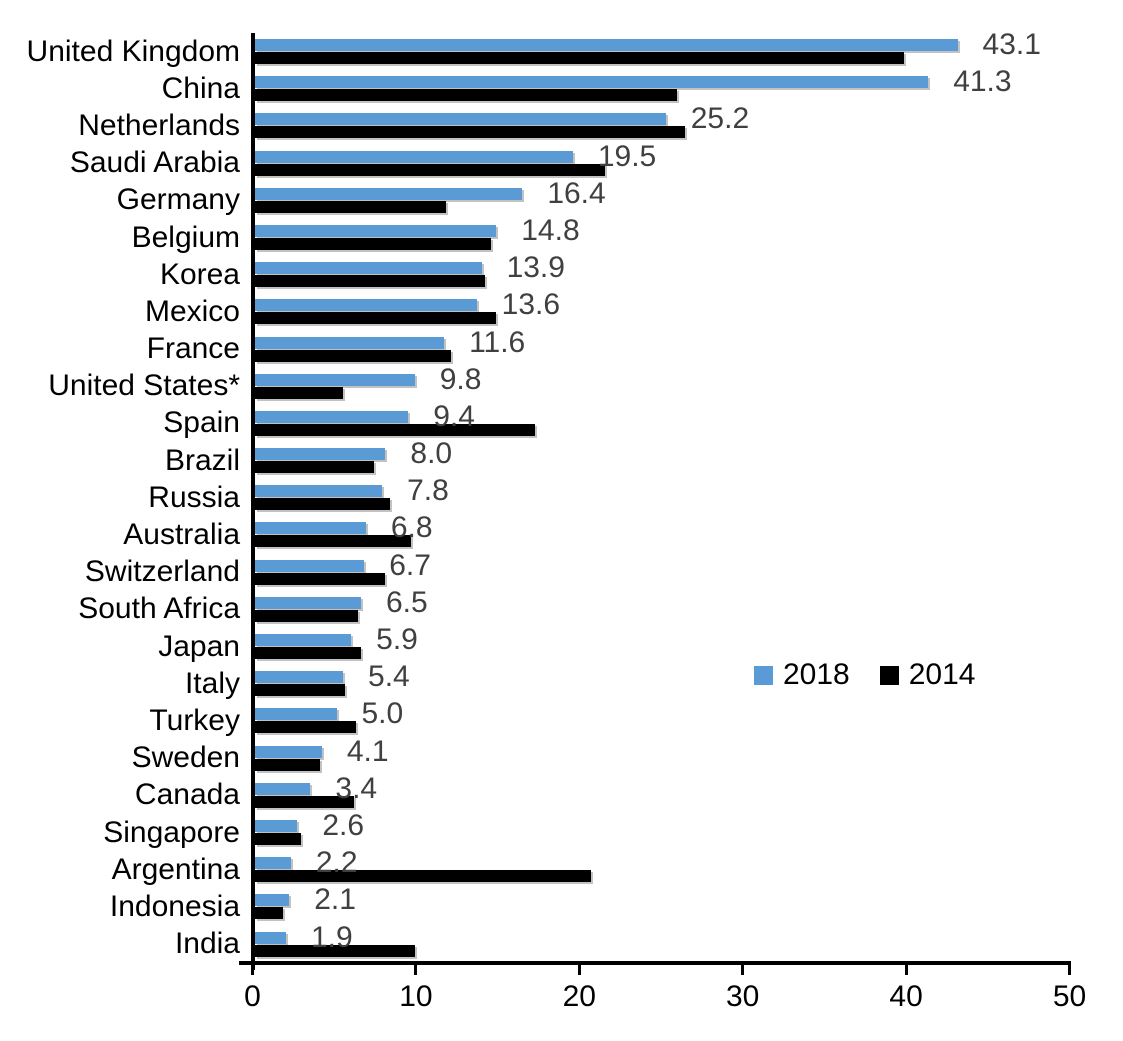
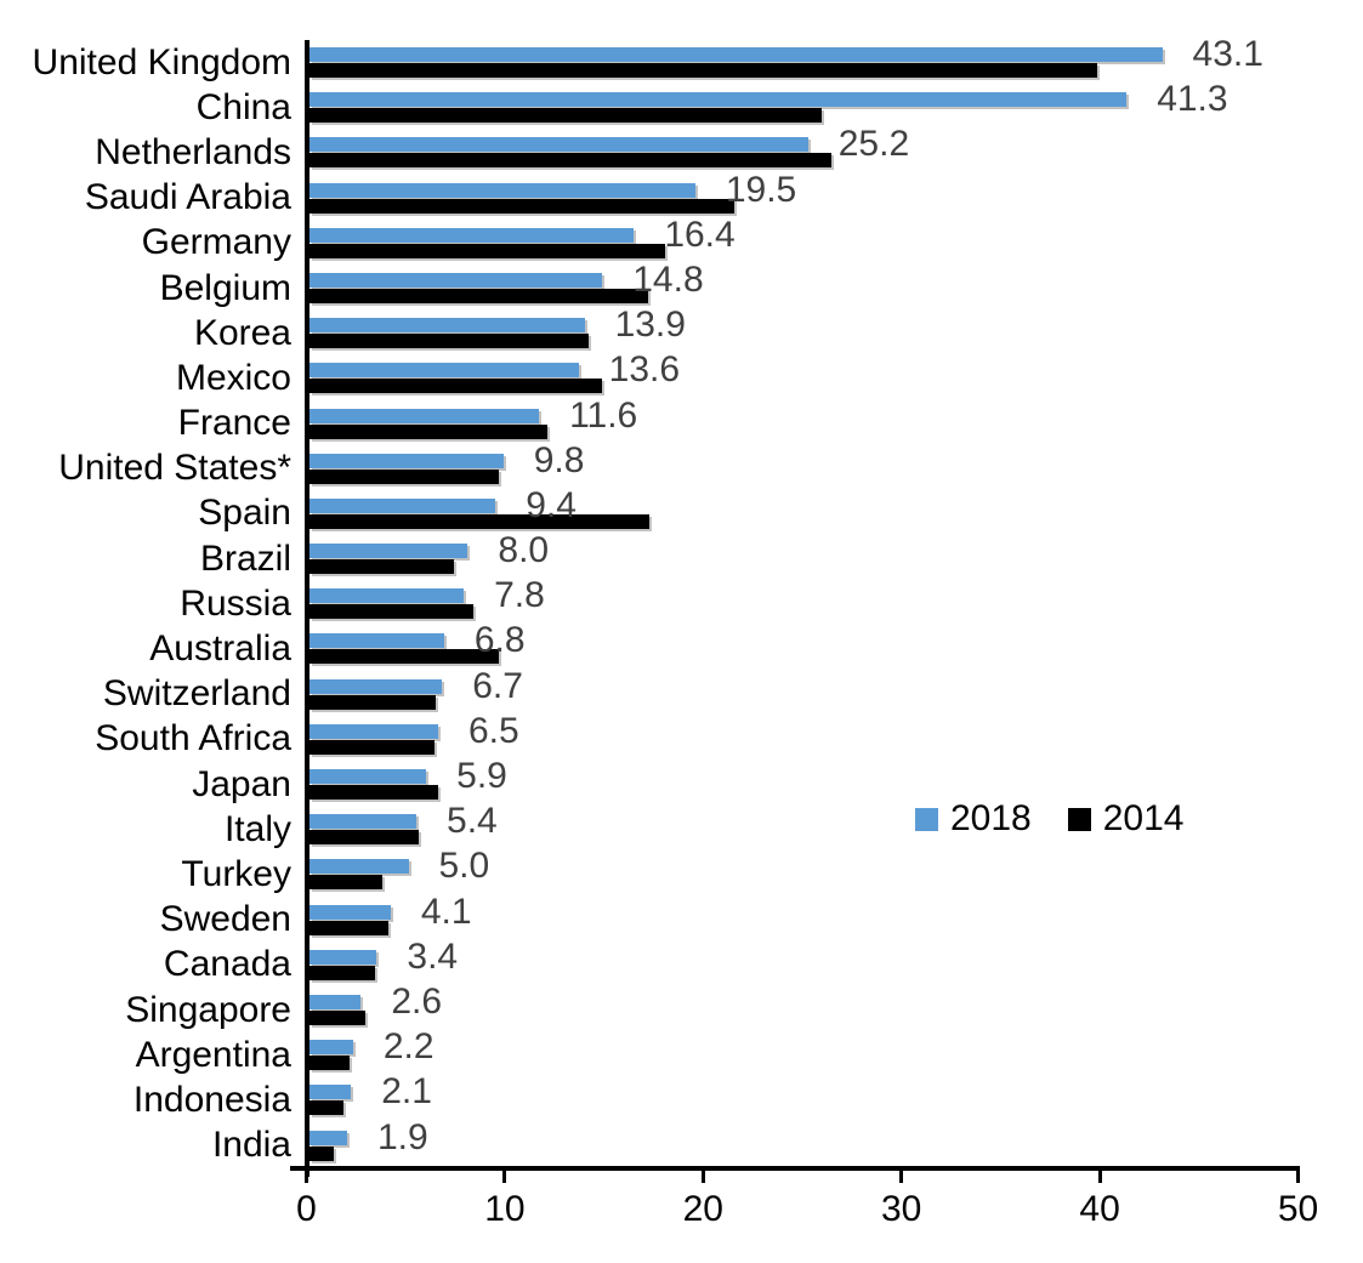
2014/Germany: 11.7 -> 18.0
2014/Belgium: 14.5 -> 17.1
2014/United States*: 5.4 -> 9.6
2014/Switzerland: 8.0 -> 6.4
2014/Turkey: 6.2 -> 3.7
2014/Canada: 6.1 -> 3.3
2014/Argentina: 20.6 -> 2.0
2014/India: 9.8 -> 1.2
